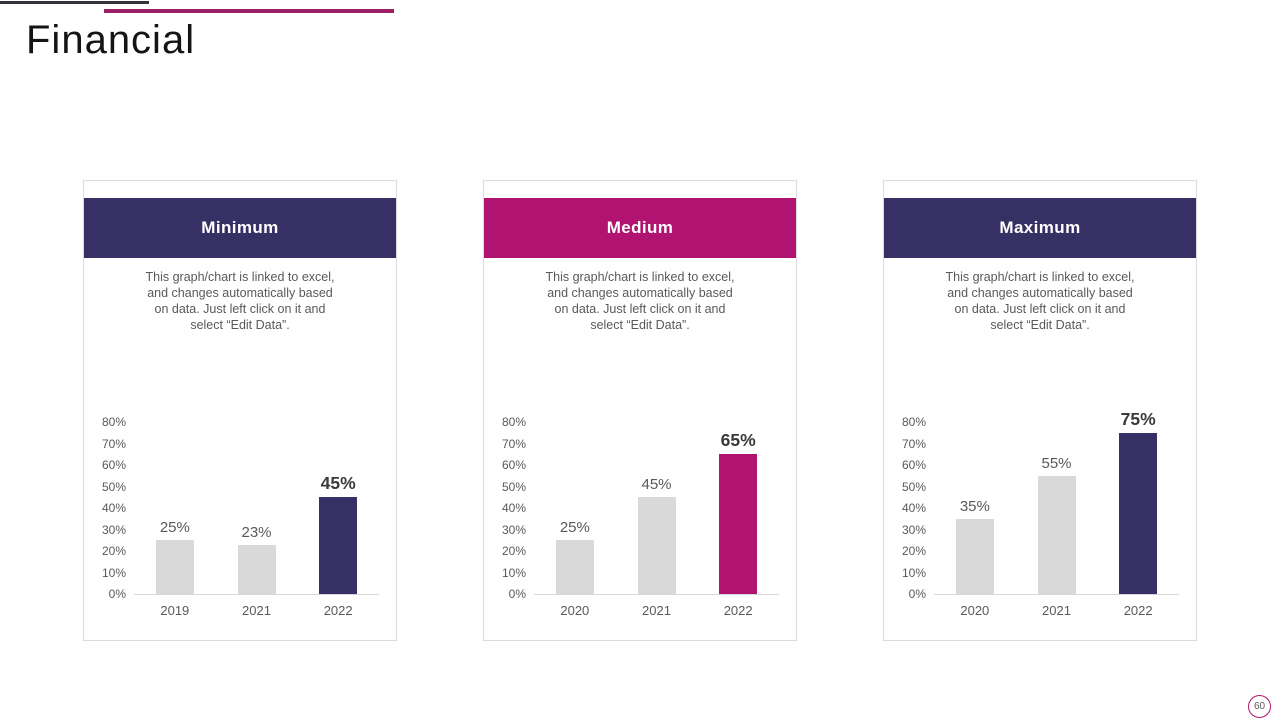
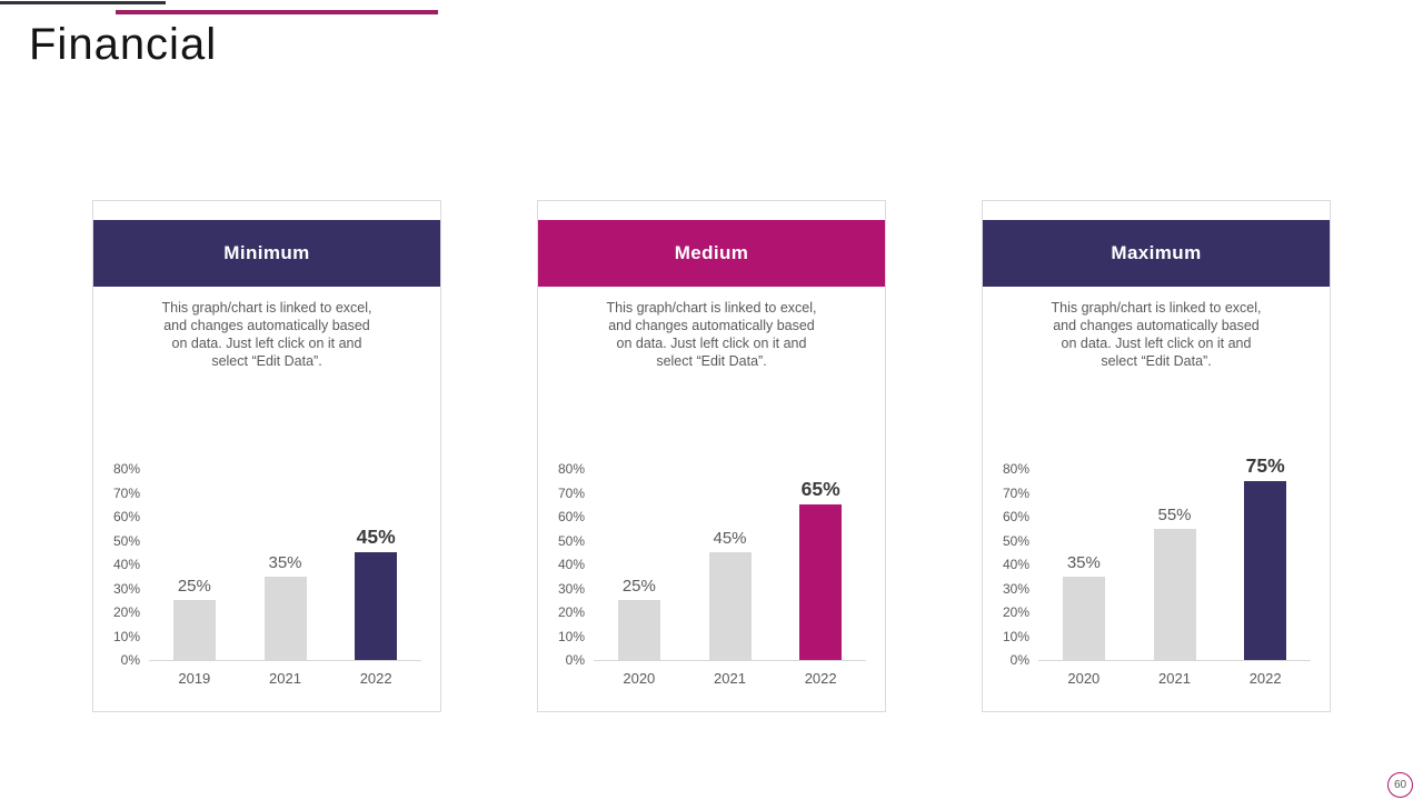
Minimum/2021: 23% -> 35%
